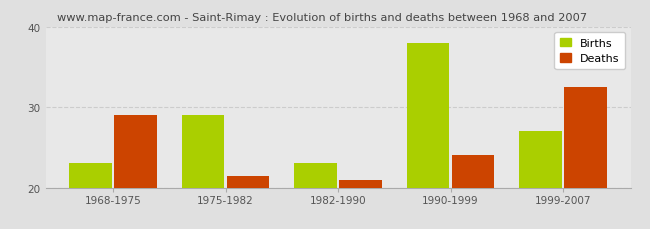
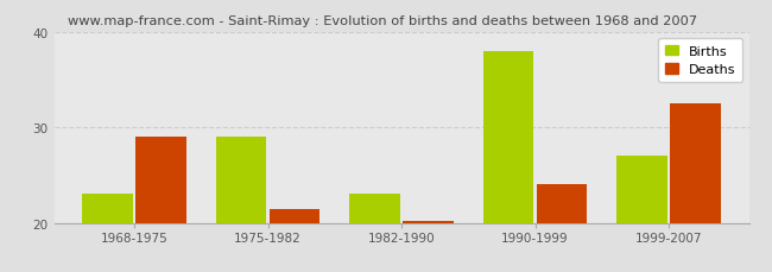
Deaths/1982-1990: 21.0 -> 20.2
